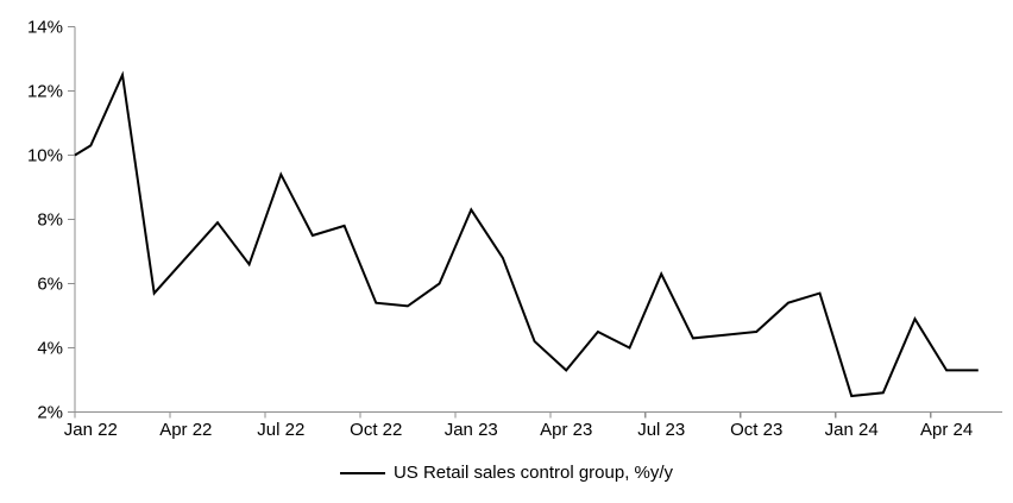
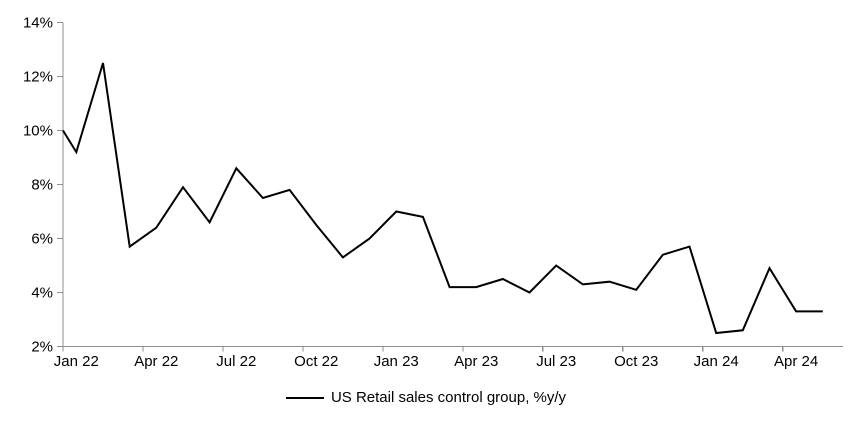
Jan 22: 10.3% -> 9.2%
Apr 22: 6.8% -> 6.4%
Jul 22: 9.4% -> 8.6%
Oct 22: 5.4% -> 6.5%
Jan 23: 8.3% -> 7.0%
Apr 23: 3.3% -> 4.2%
Jul 23: 6.3% -> 5.0%
Oct 23: 4.5% -> 4.1%
